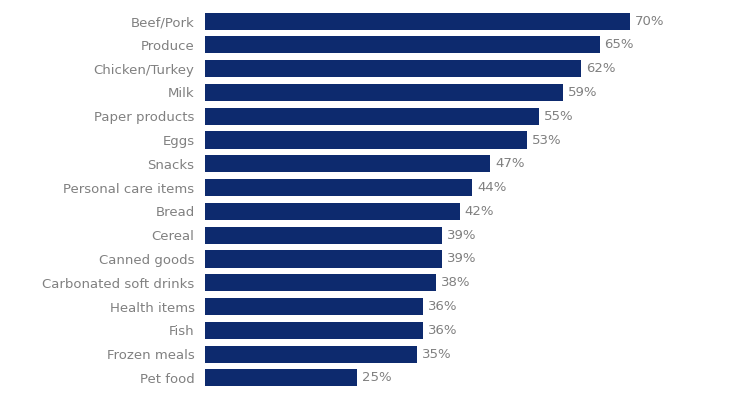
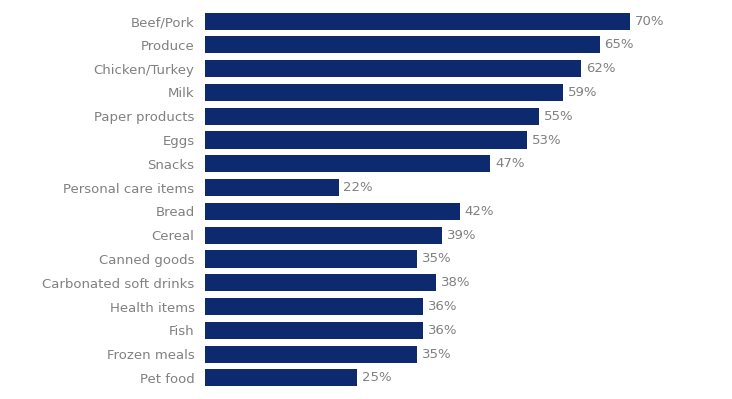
Personal care items: 44% -> 22%
Canned goods: 39% -> 35%
